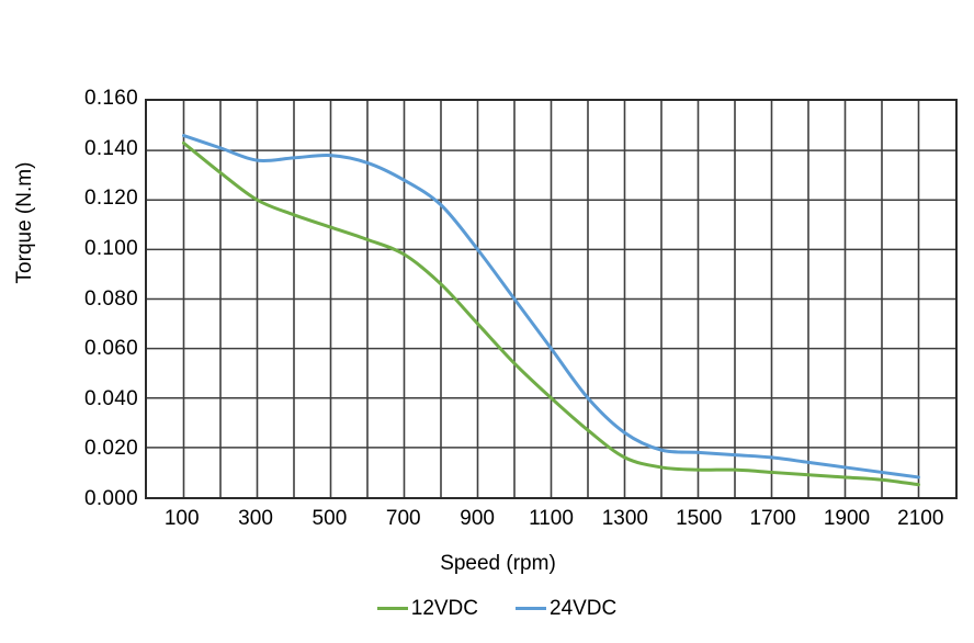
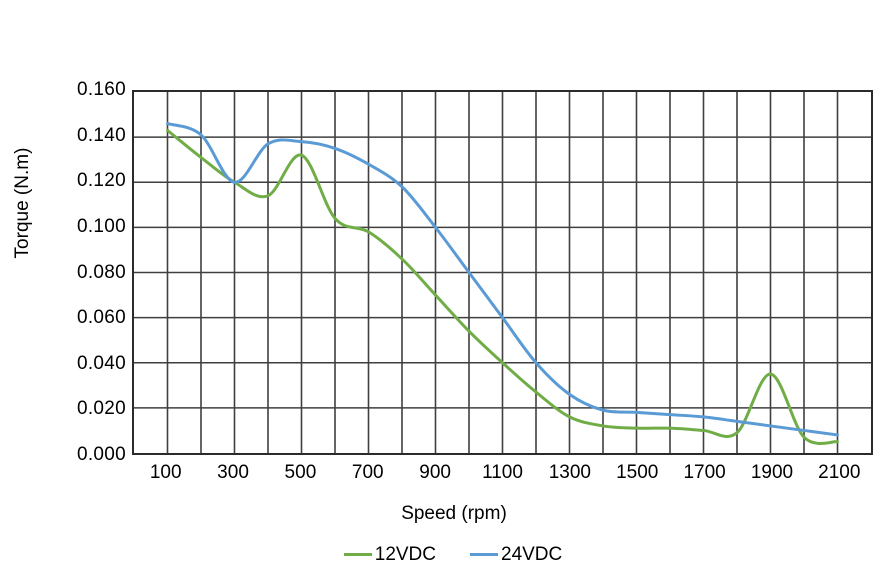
24VDC/300: 0.136 -> 0.120
12VDC/500: 0.109 -> 0.132
12VDC/1900: 0.008 -> 0.035
